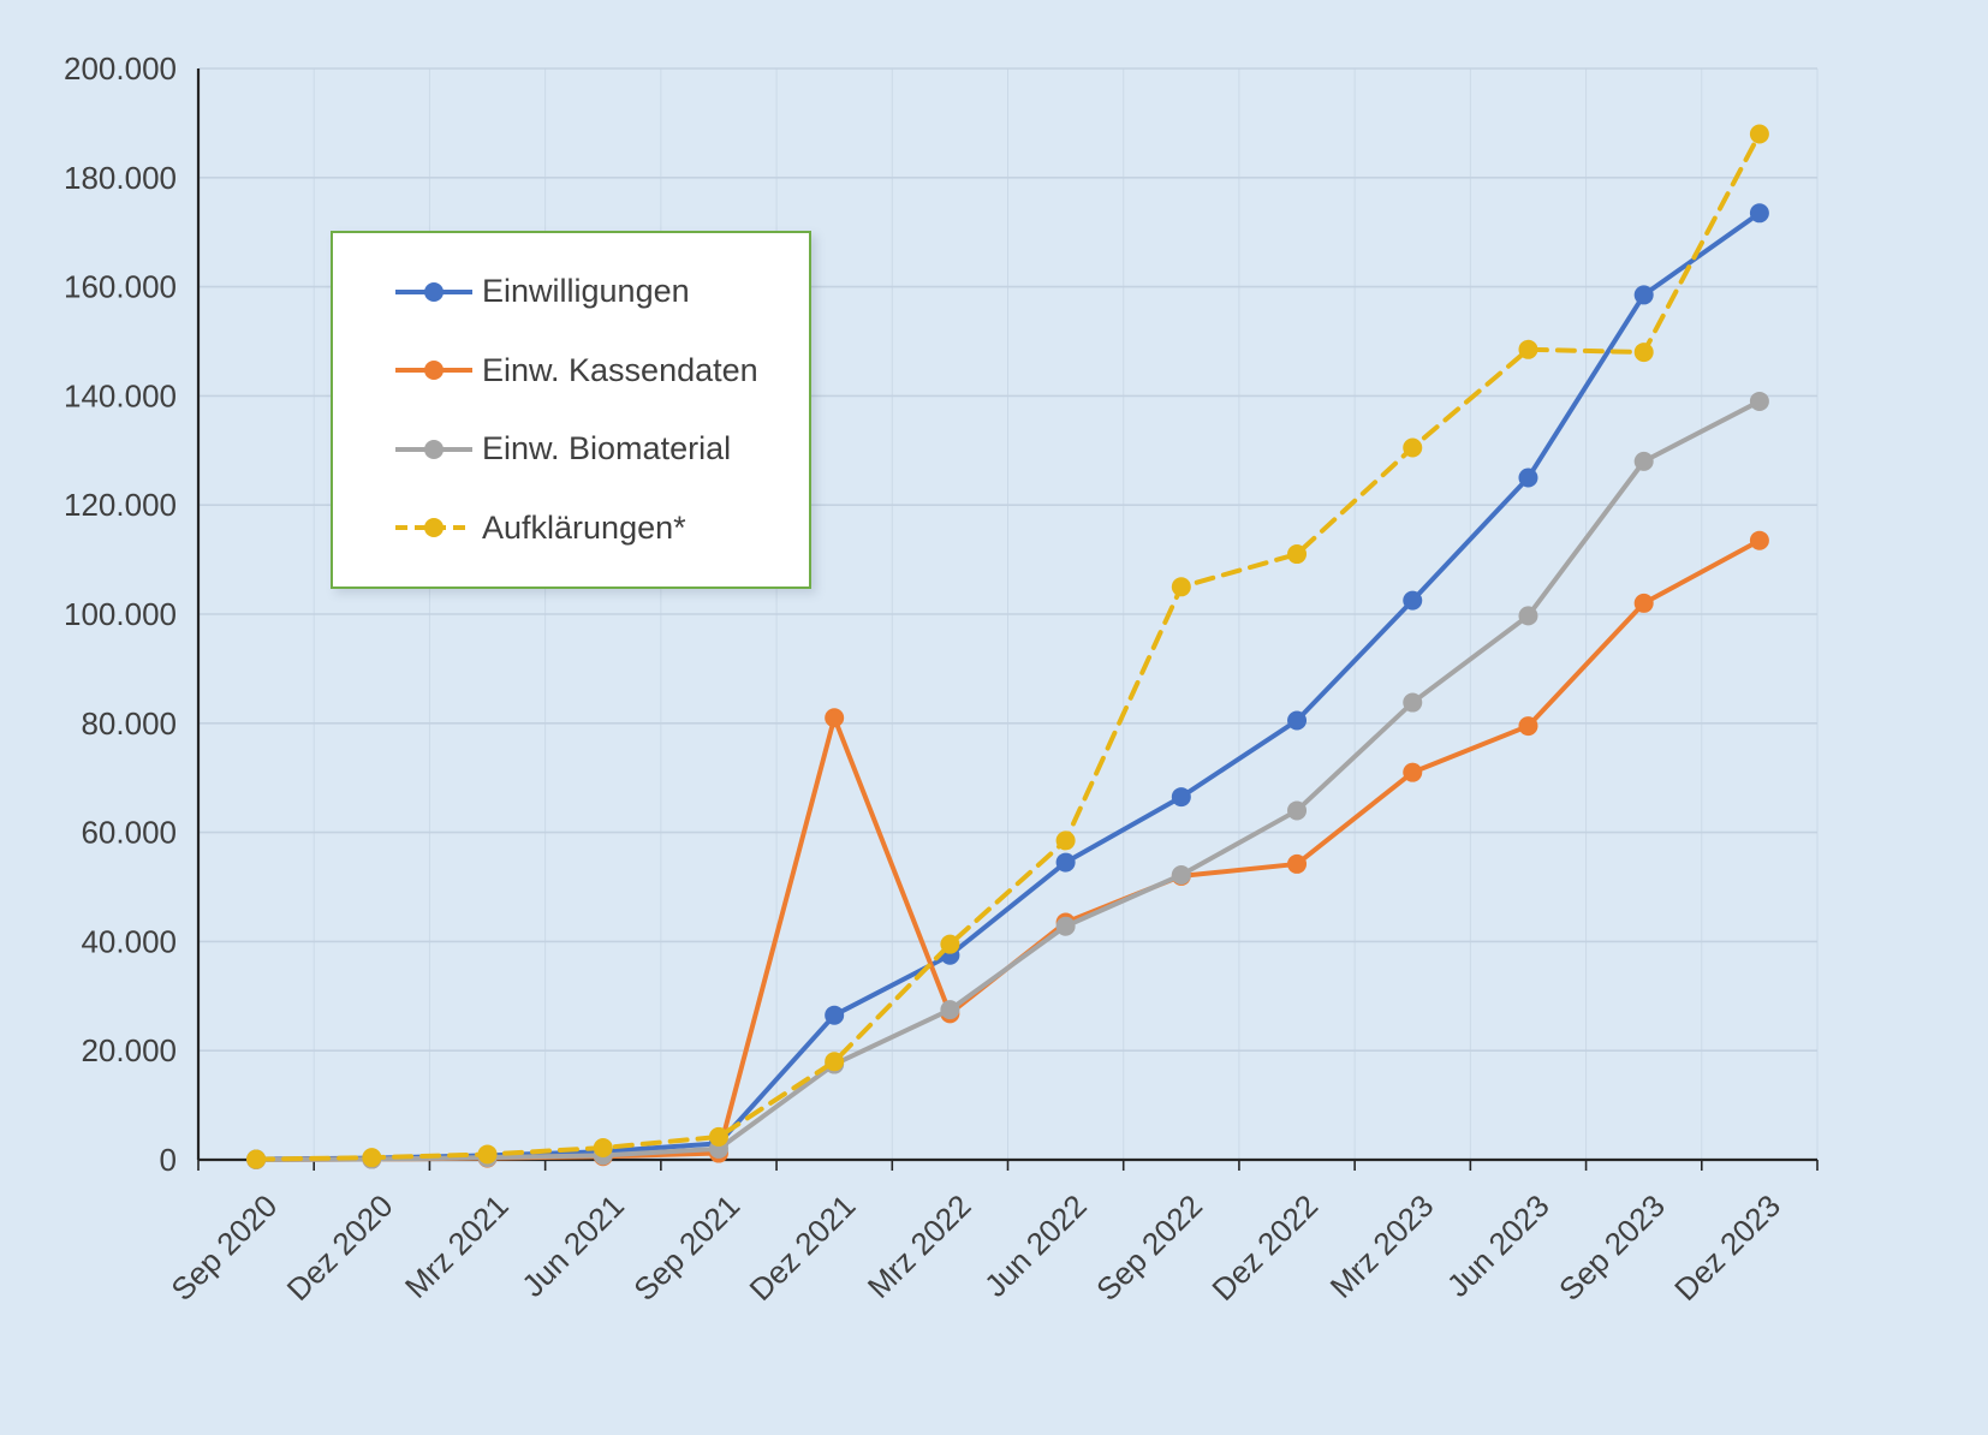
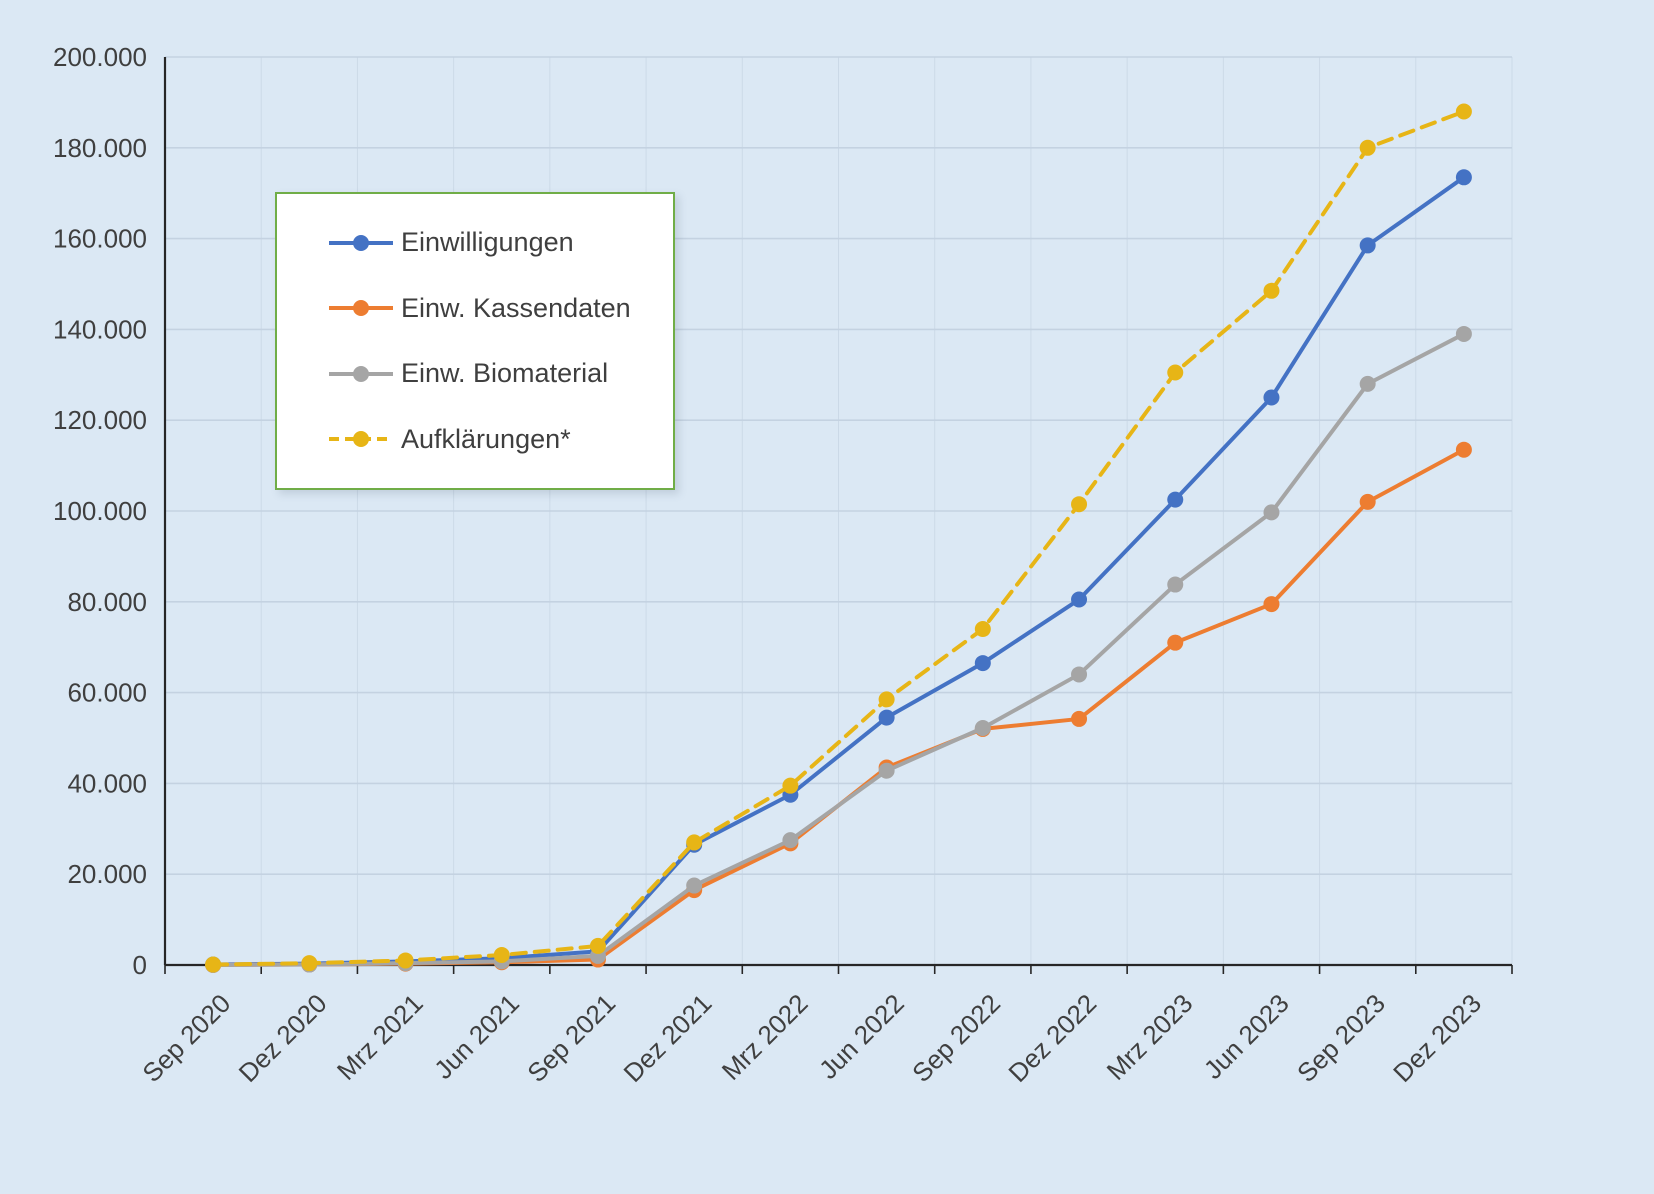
Einw. Kassendaten/Dez 2021: 81000 -> 16000
Aufklärungen*/Dez 2021: 18000 -> 27000
Aufklärungen*/Sep 2022: 105000 -> 74000
Aufklärungen*/Dez 2022: 111000 -> 102000
Aufklärungen*/Sep 2023: 148000 -> 180000
